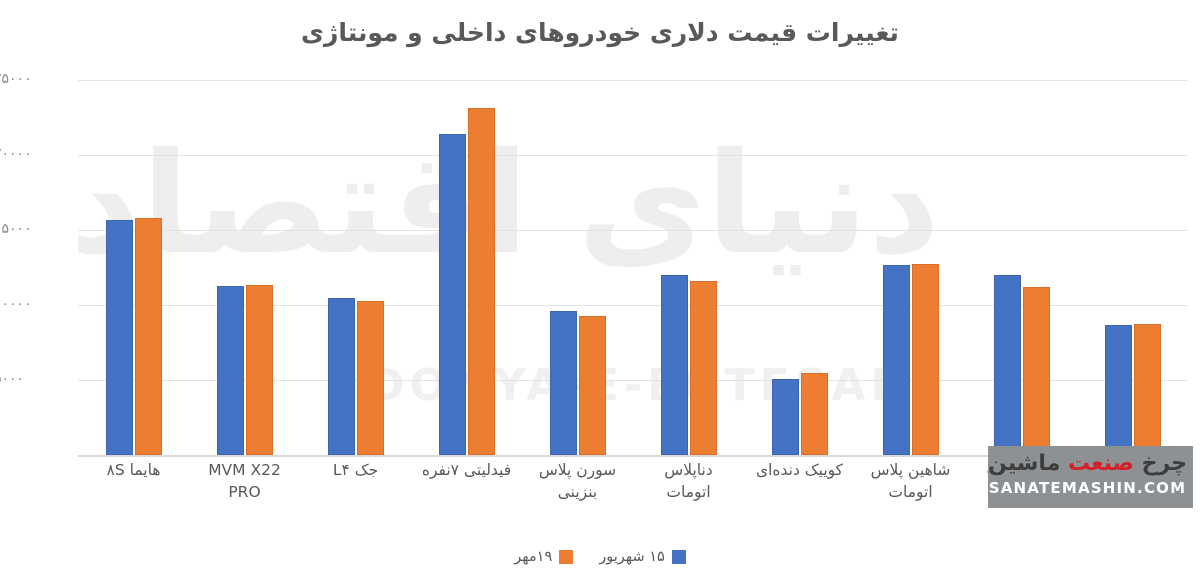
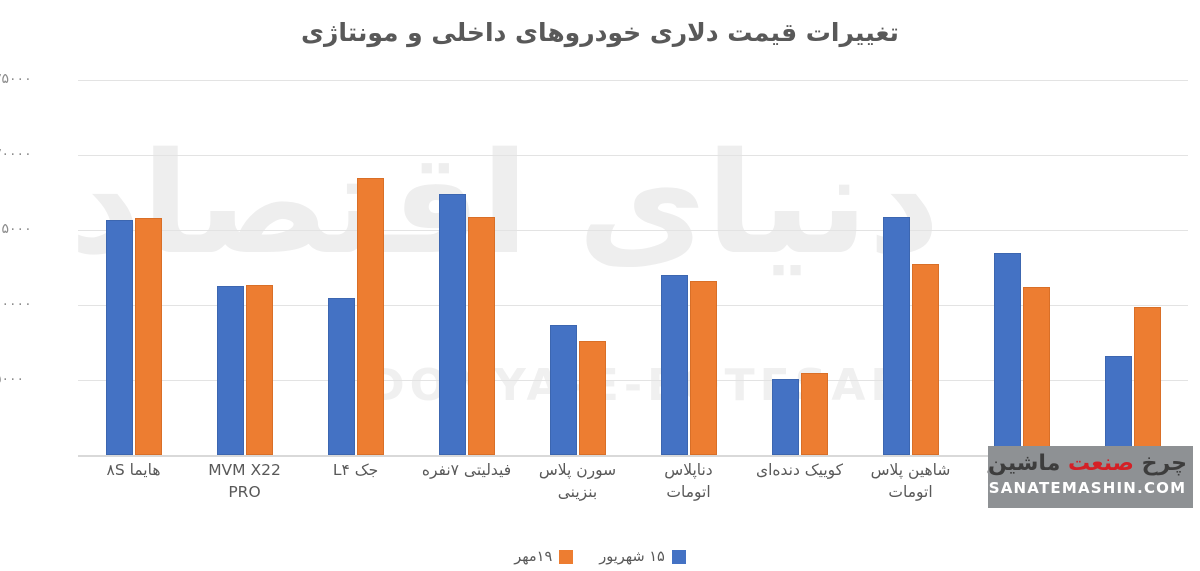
۱۵ شهریور/پژو ۲۰۷ معمولی: 8600 -> 6600
۱۹مهر/پژو ۲۰۷ معمولی: 8700 -> 9900
۱۵ شهریور/تارا اتومات: 12000 -> 13500
۱۵ شهریور/شاهین پلاس اتومات: 12600 -> 15900
۱۵ شهریور/سورن پلاس بنزینی: 9600 -> 8700
۱۹مهر/سورن پلاس بنزینی: 9300 -> 7600
۱۵ شهریور/فیدلیتی ۷نفره: 21400 -> 17400
۱۹مهر/فیدلیتی ۷نفره: 23200 -> 15900
۱۹مهر/جک L۴: 10300 -> 18500
